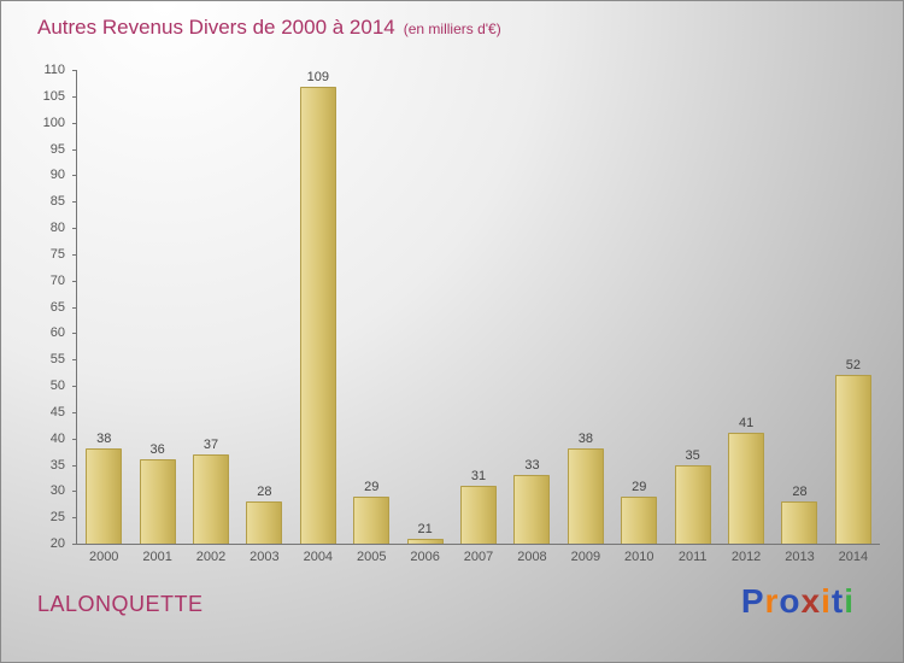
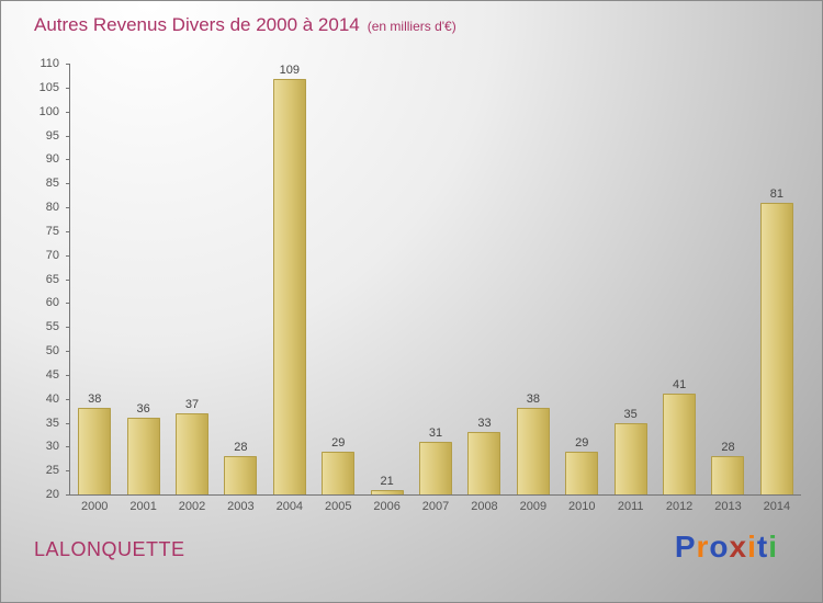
2014: 52 -> 81
